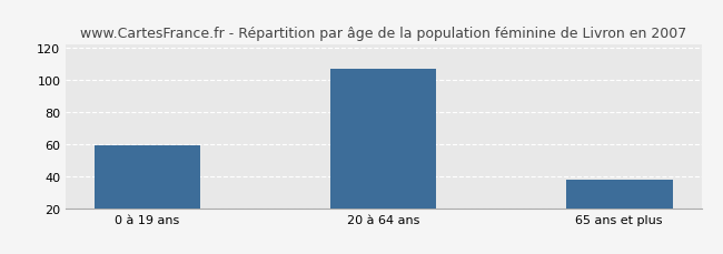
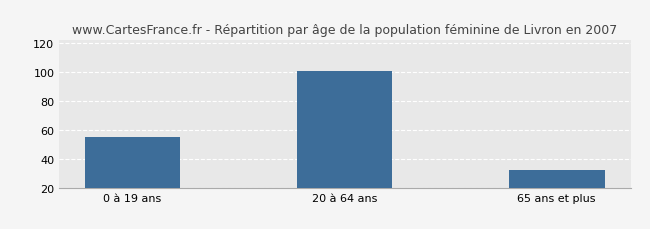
0 à 19 ans: 59 -> 55
20 à 64 ans: 107 -> 101
65 ans et plus: 38 -> 32
